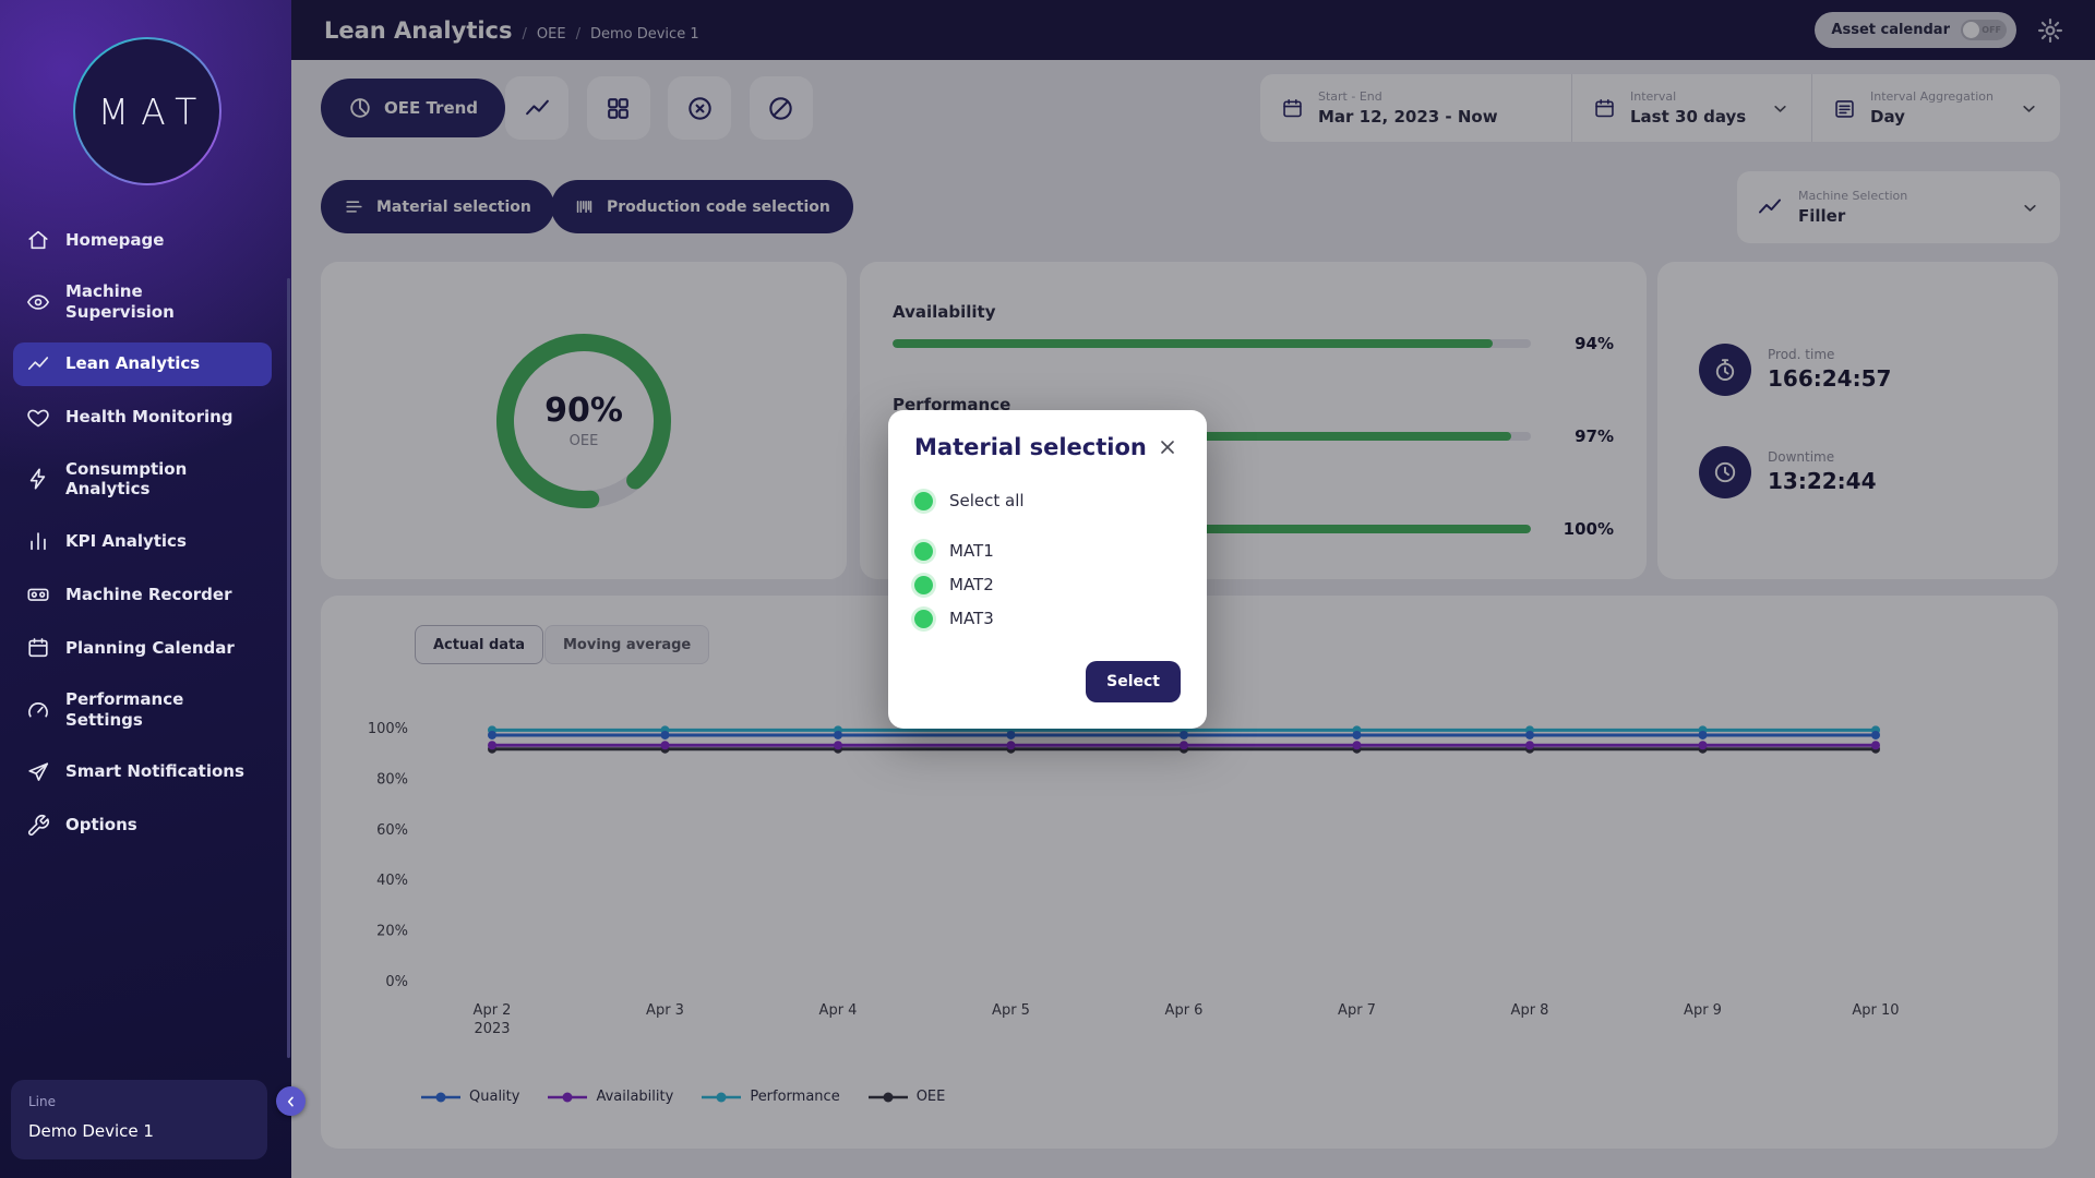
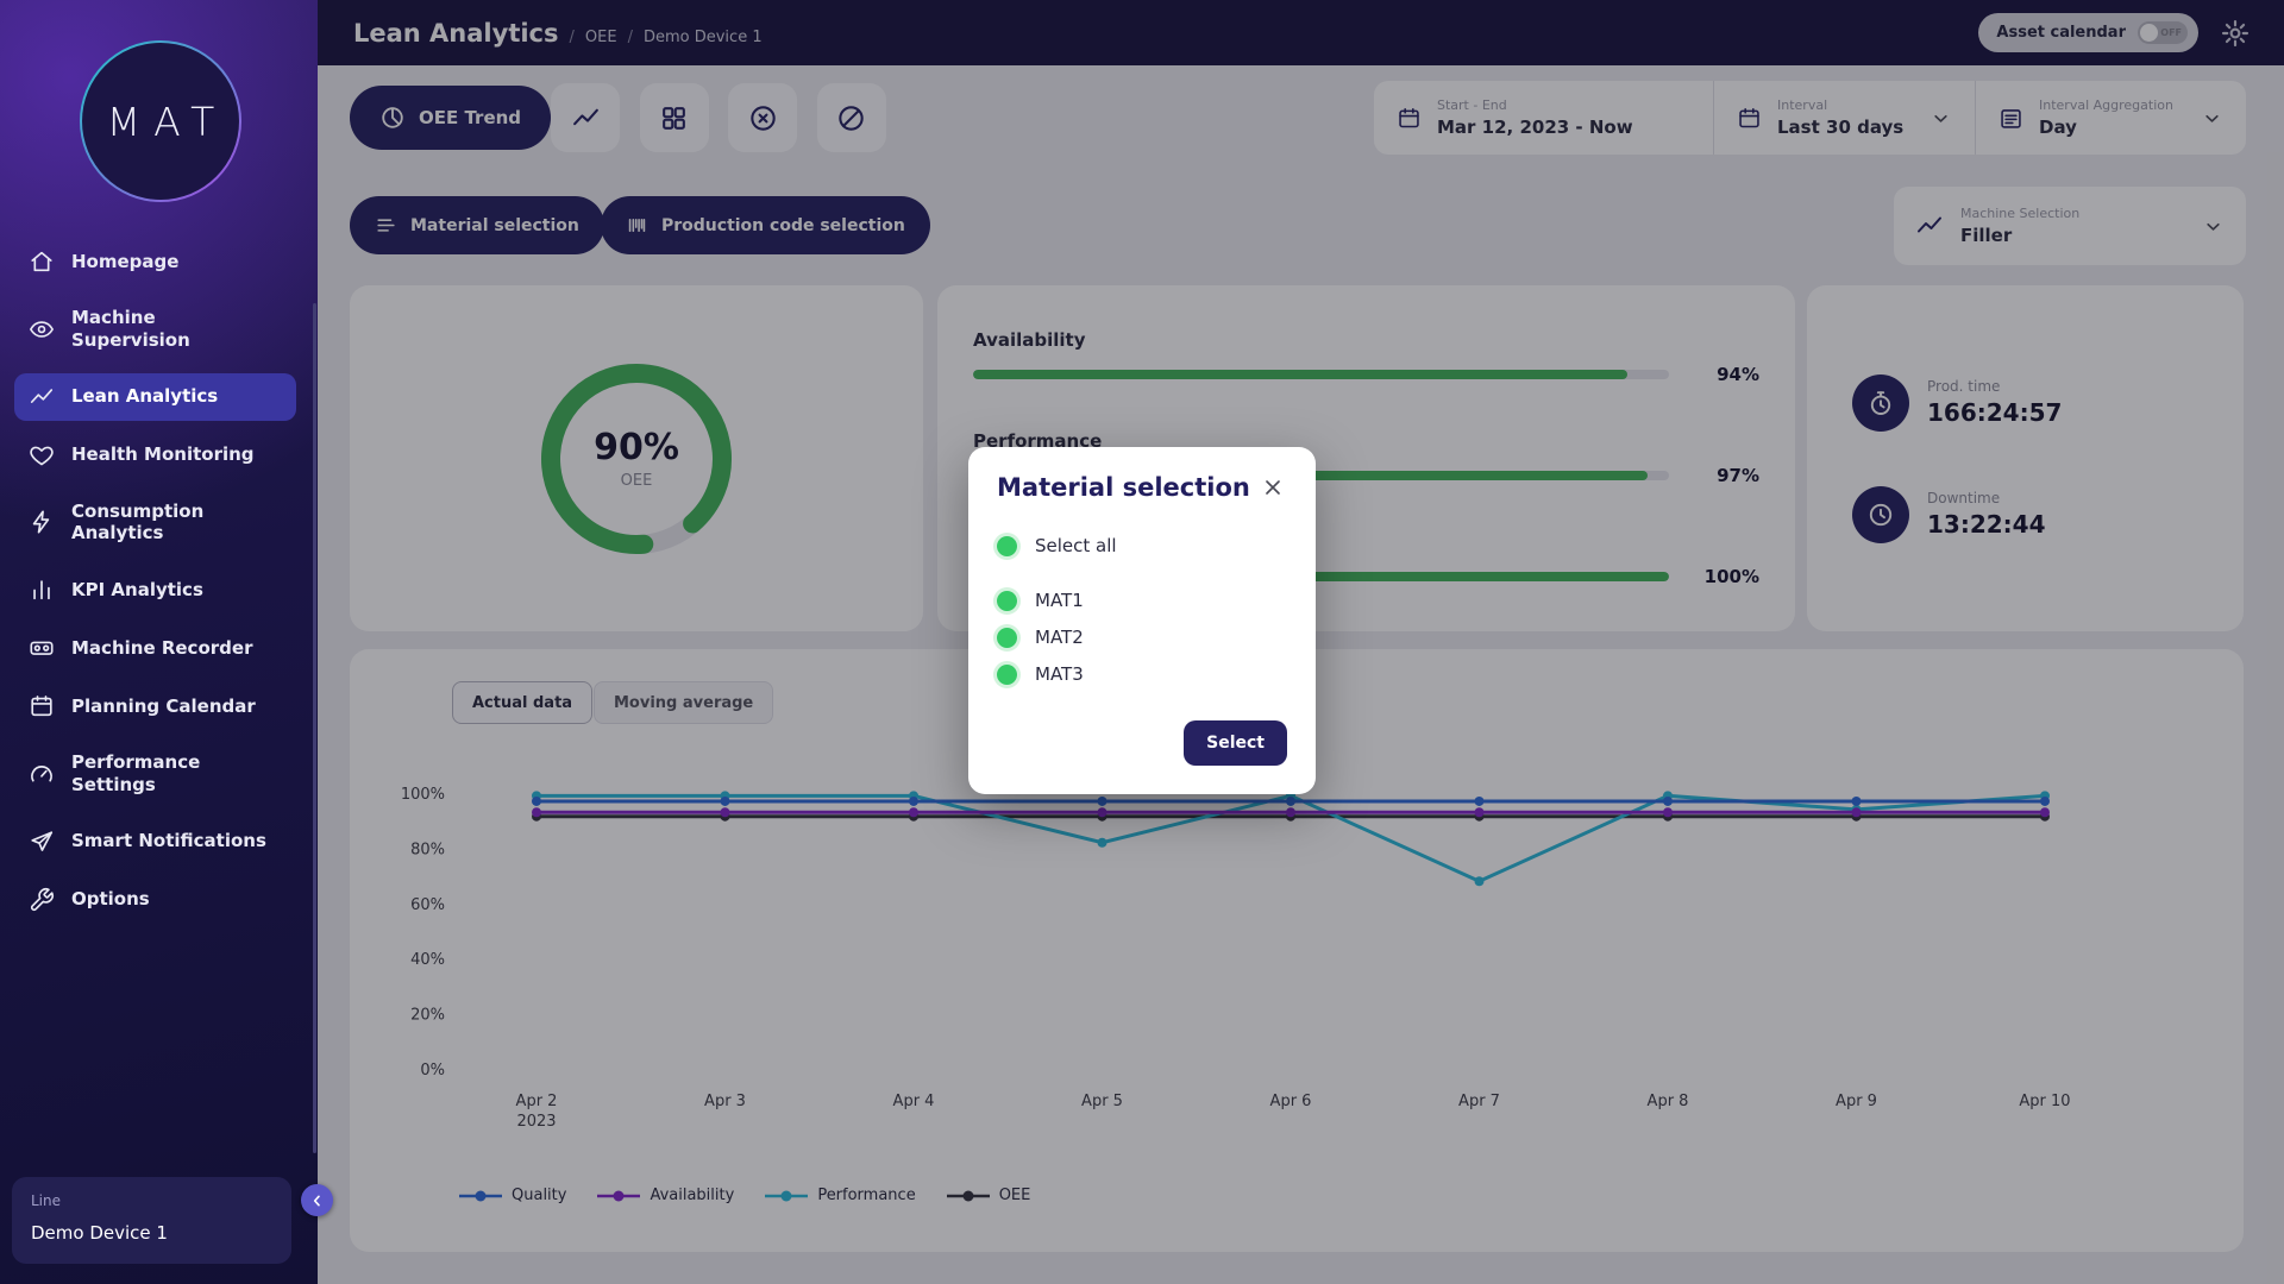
Performance/Apr 5: 99% -> 82%
Performance/Apr 7: 99% -> 68%
Performance/Apr 9: 99% -> 94%
